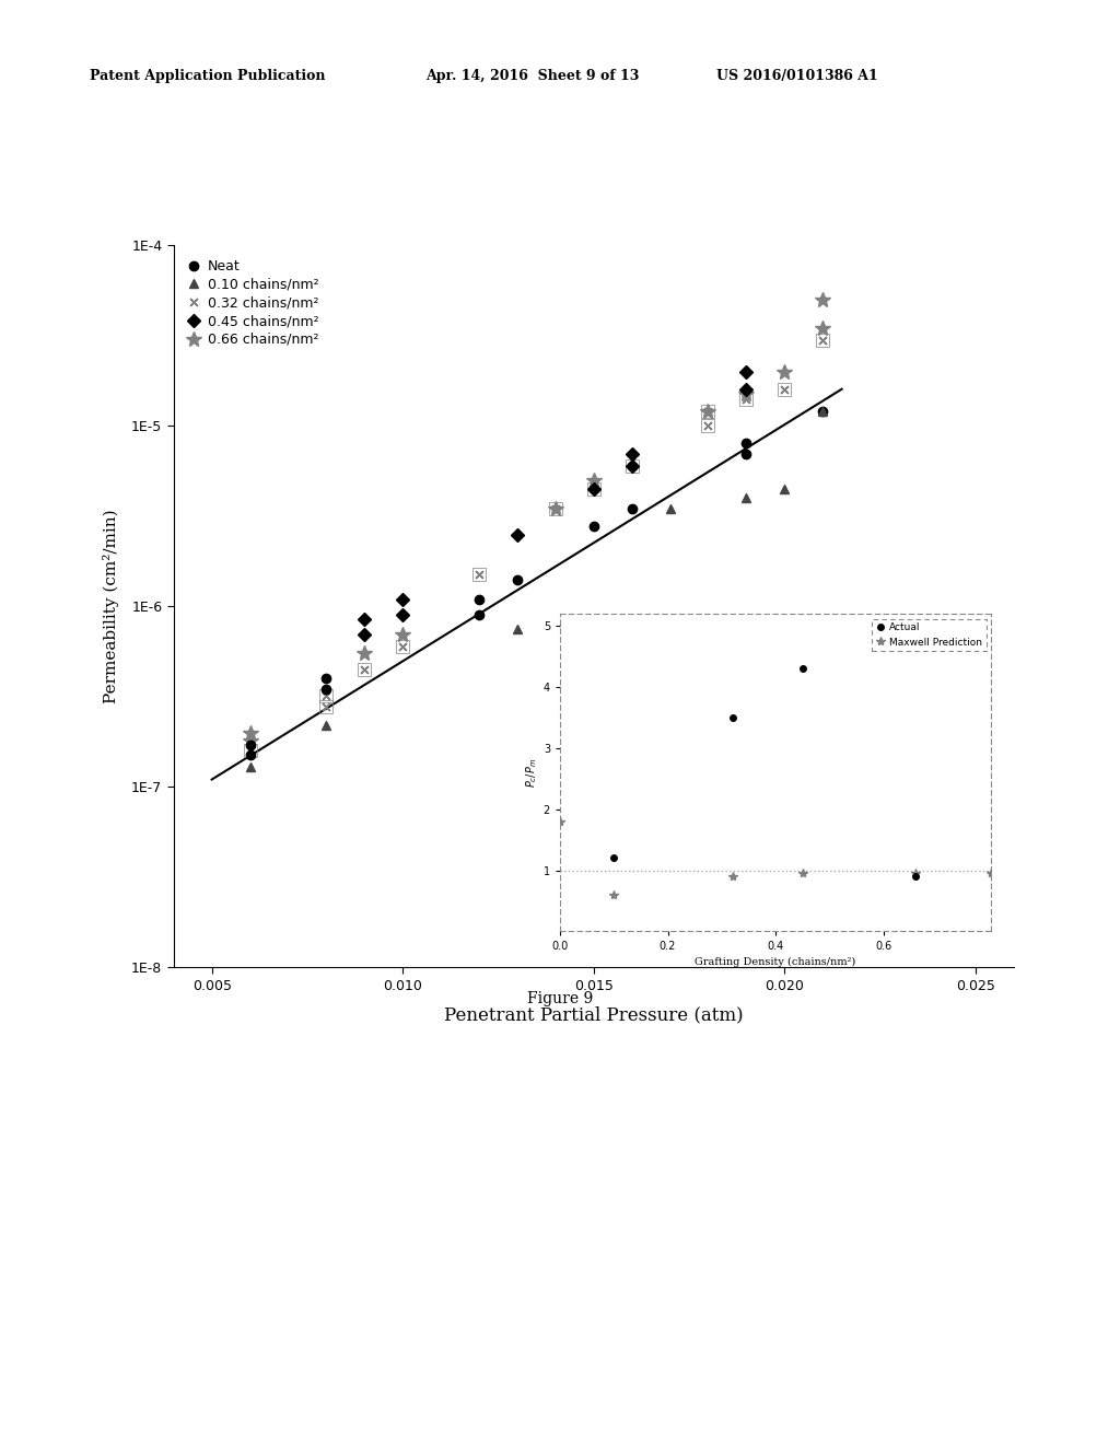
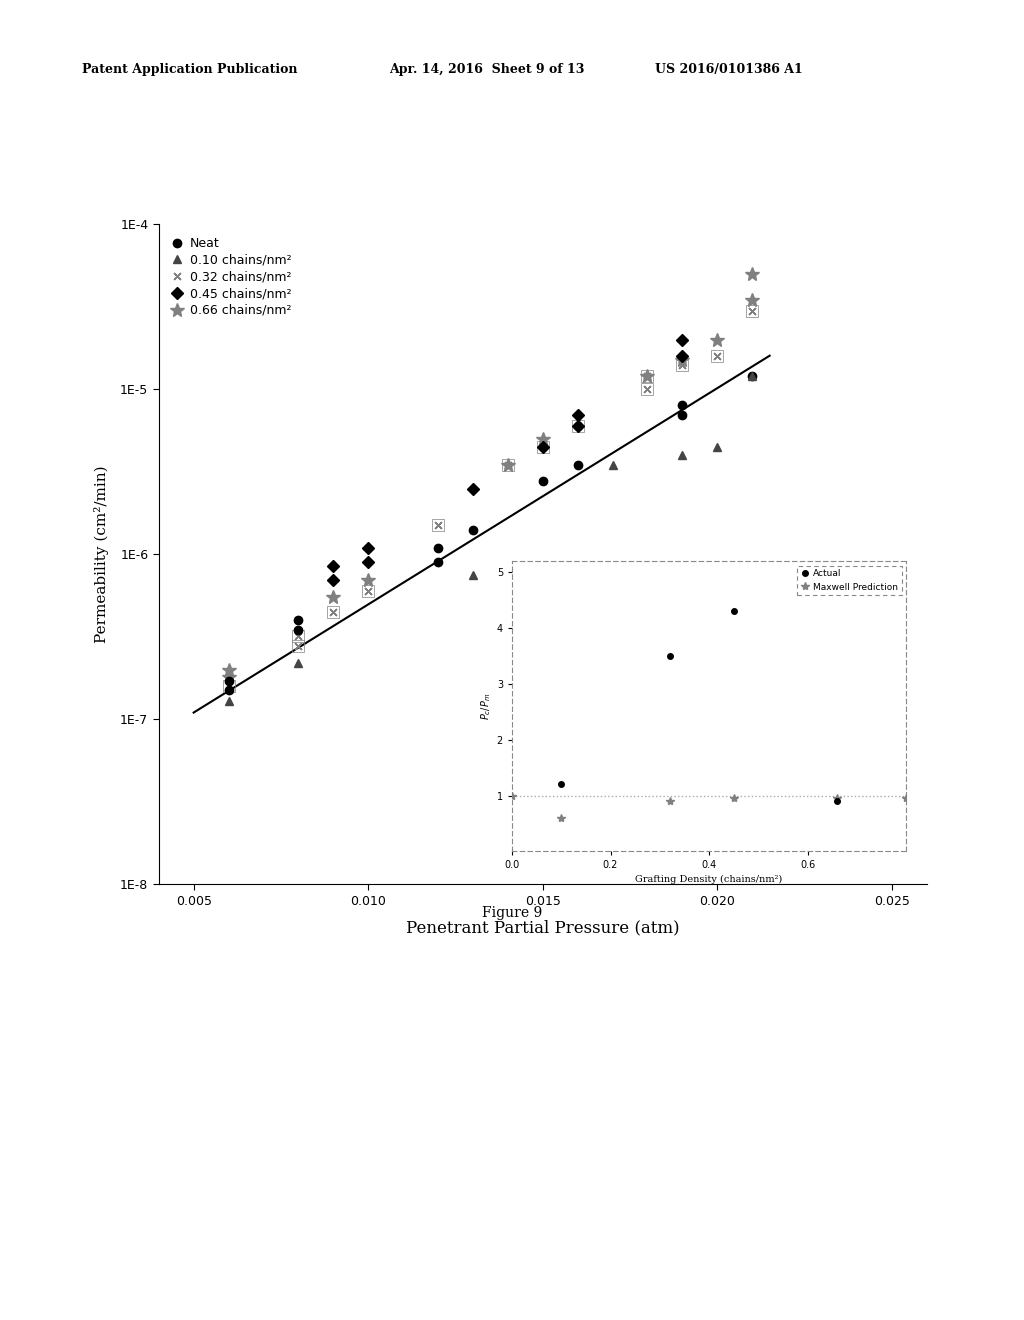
Maxwell Prediction/0.0: 1.80 -> 1.00
